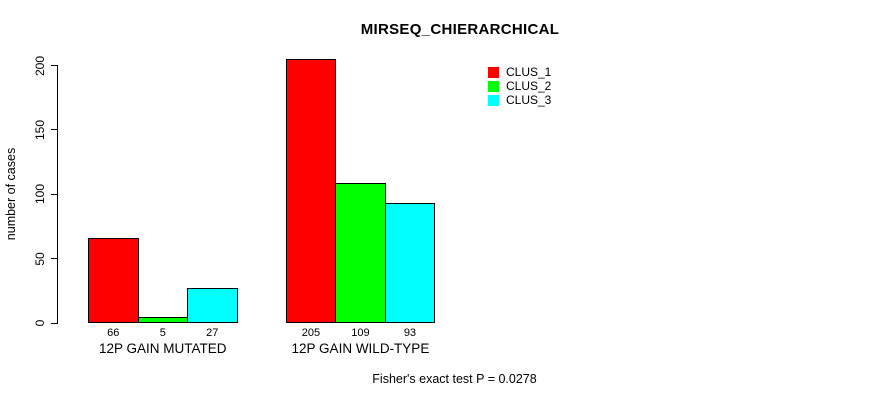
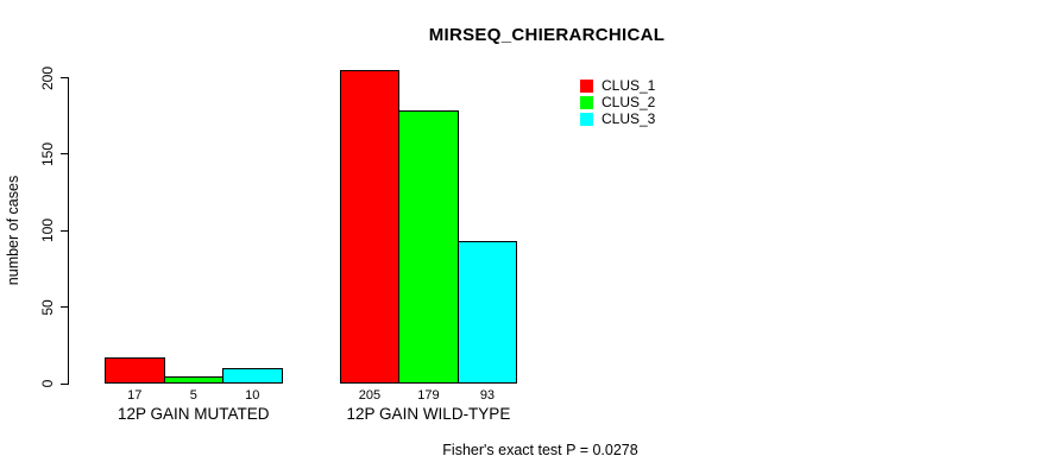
CLUS_1/12P GAIN MUTATED: 66 -> 17
CLUS_3/12P GAIN MUTATED: 27 -> 10
CLUS_2/12P GAIN WILD-TYPE: 109 -> 179
